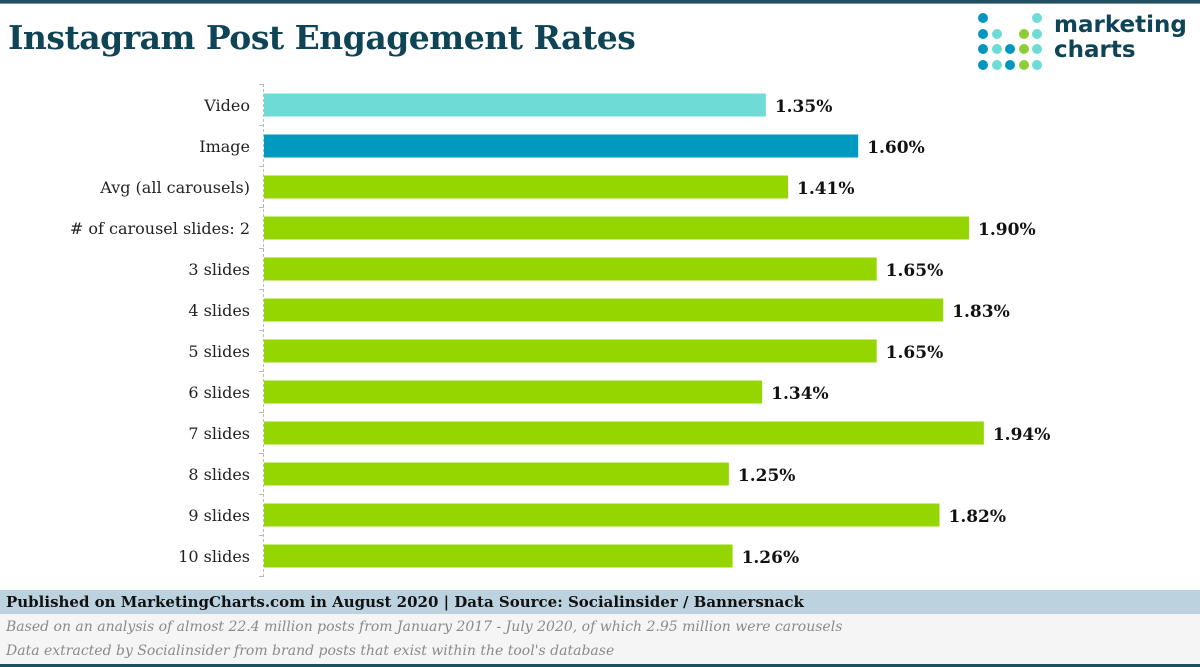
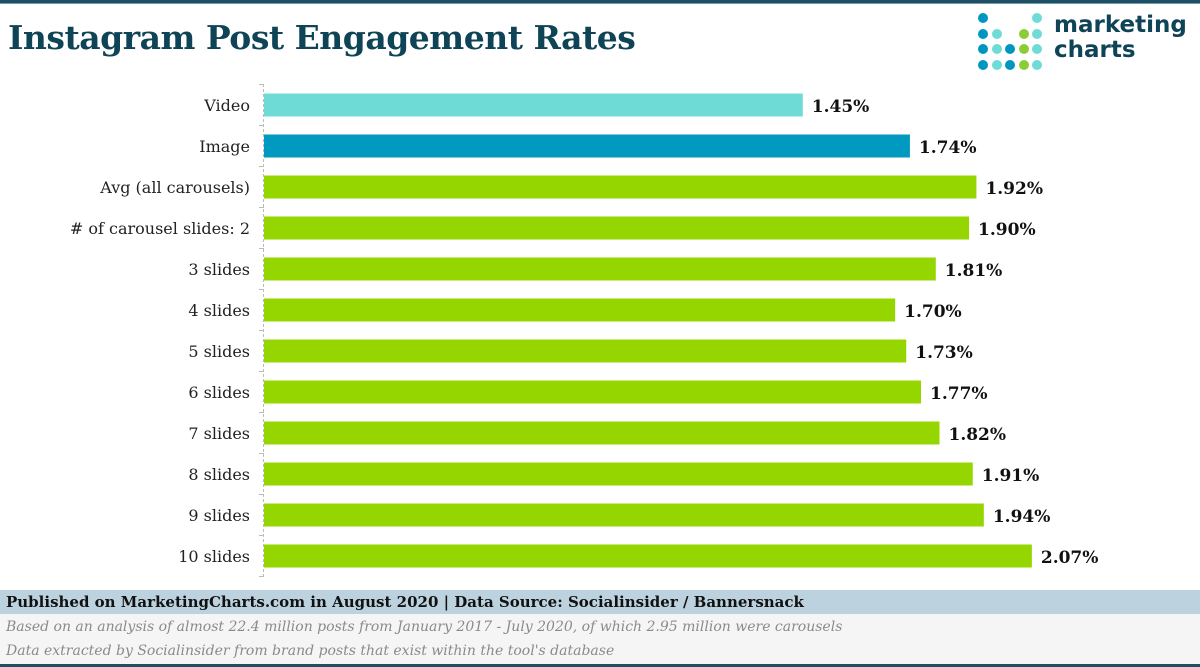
Video: 1.35% -> 1.45%
Image: 1.60% -> 1.74%
Avg (all carousels): 1.41% -> 1.92%
3 slides: 1.65% -> 1.81%
4 slides: 1.83% -> 1.70%
5 slides: 1.65% -> 1.73%
6 slides: 1.34% -> 1.77%
7 slides: 1.94% -> 1.82%
8 slides: 1.25% -> 1.91%
9 slides: 1.82% -> 1.94%
10 slides: 1.26% -> 2.07%
